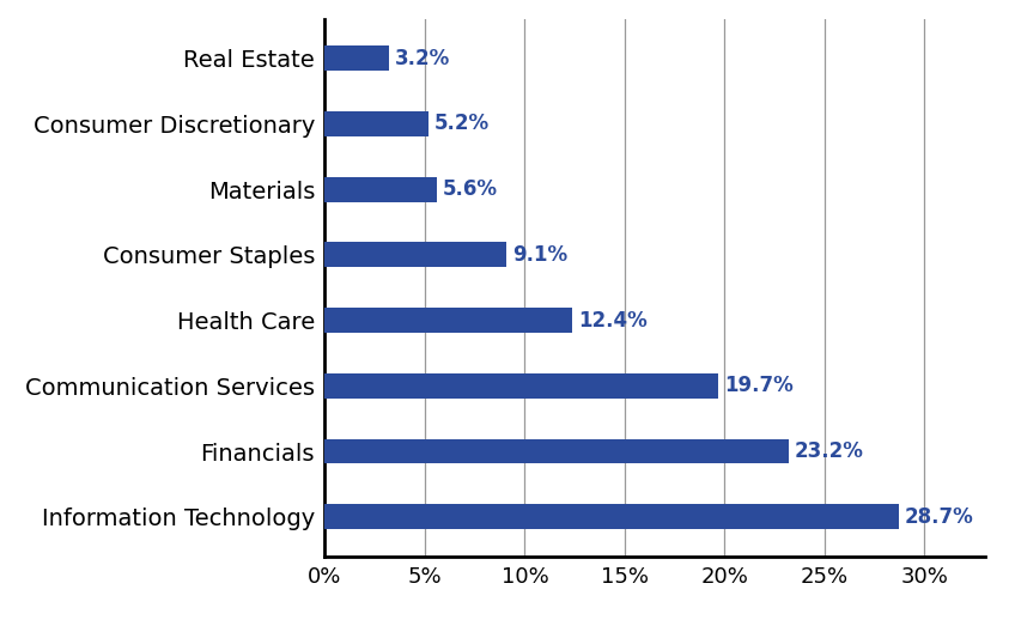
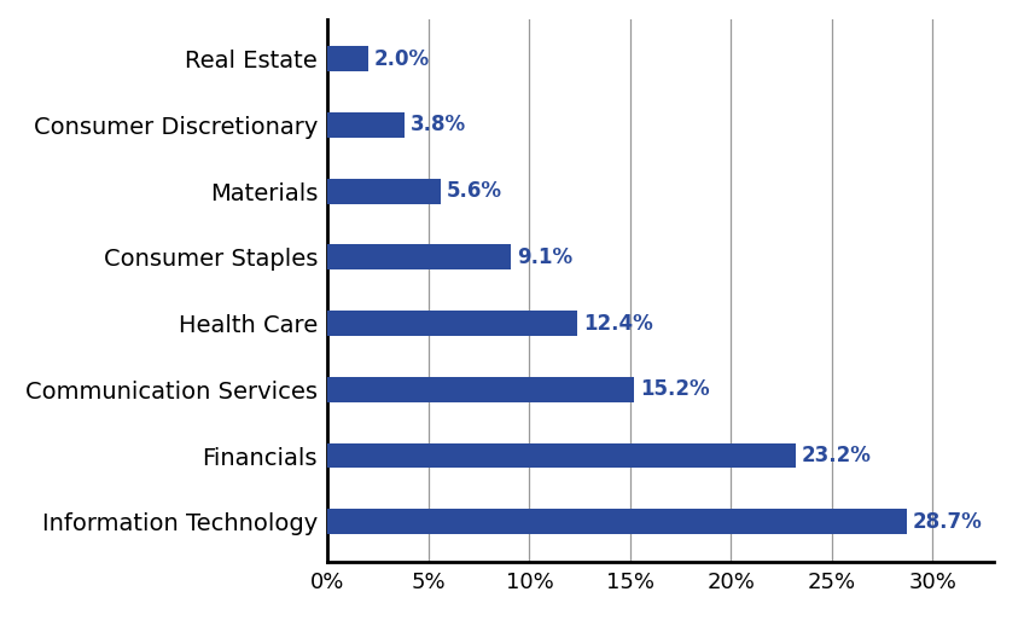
Real Estate: 3.2% -> 2.0%
Consumer Discretionary: 5.2% -> 3.8%
Communication Services: 19.7% -> 15.2%
